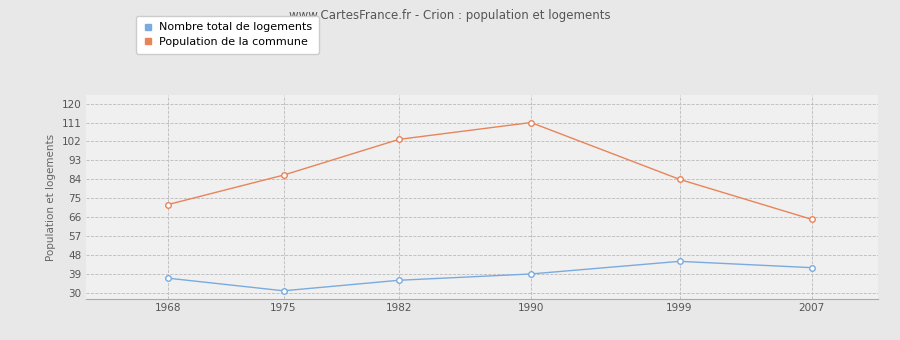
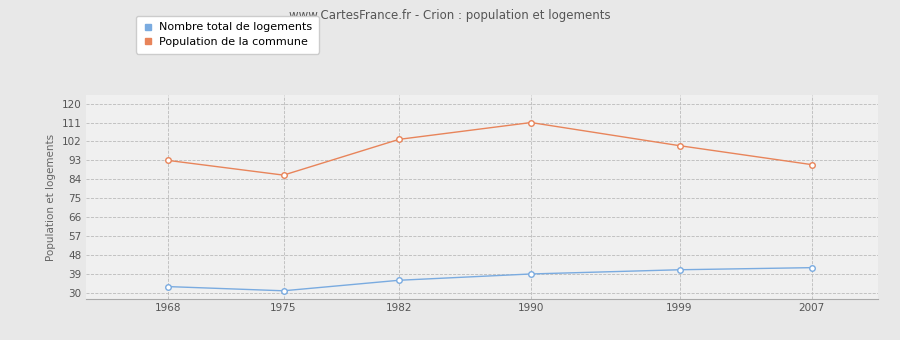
Nombre total de logements/1968: 37 -> 33
Population de la commune/1968: 72 -> 93
Nombre total de logements/1999: 45 -> 41
Population de la commune/1999: 84 -> 100
Population de la commune/2007: 65 -> 91
